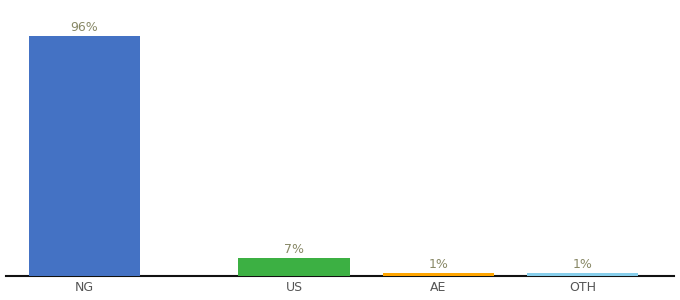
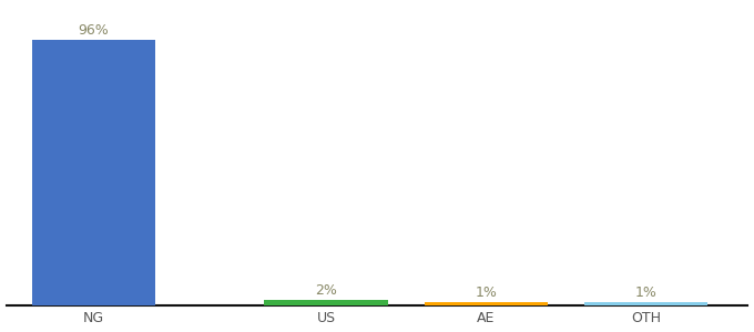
US: 7% -> 2%
